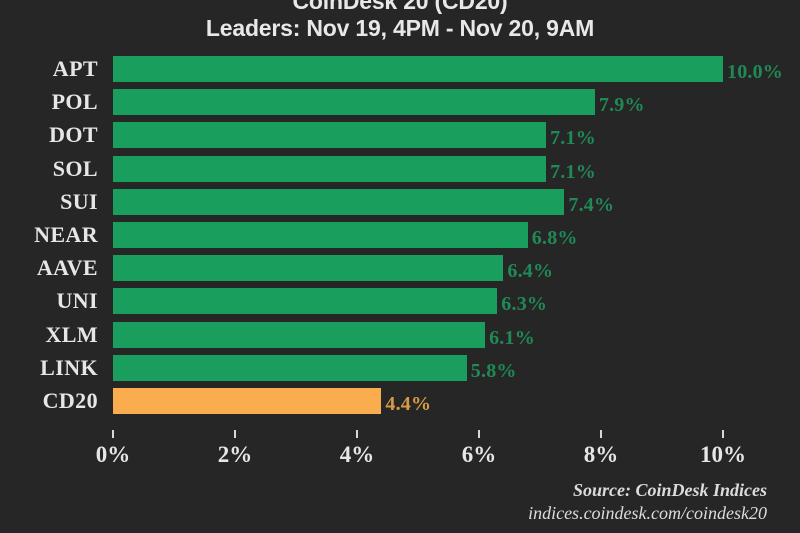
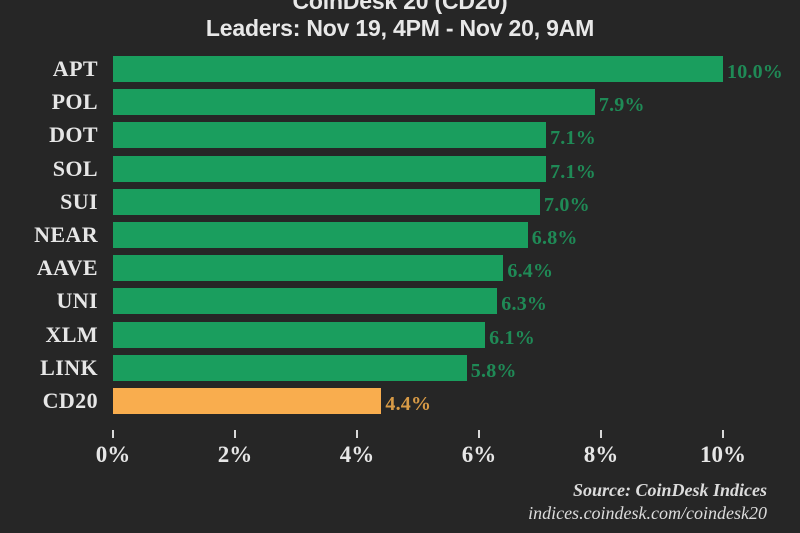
SUI: 7.4% -> 7.0%
